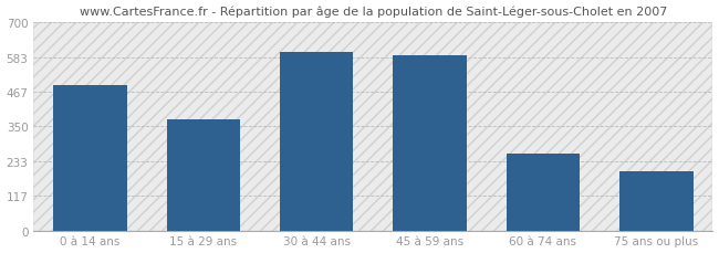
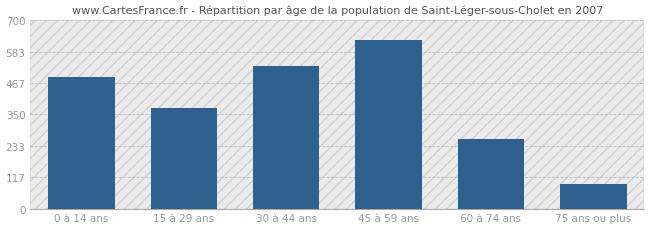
30 à 44 ans: 600 -> 530
45 à 59 ans: 590 -> 625
75 ans ou plus: 200 -> 90
